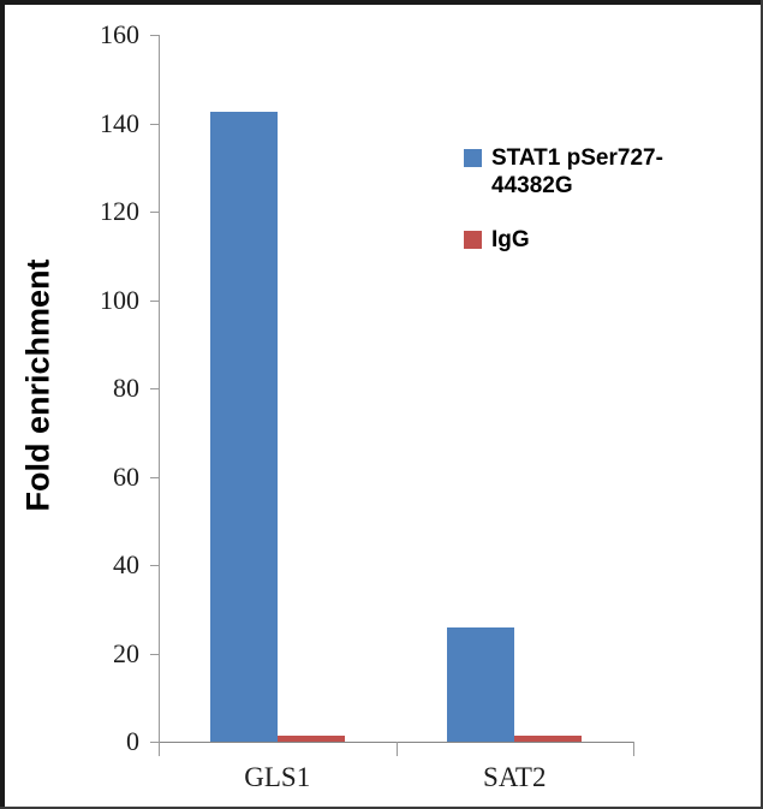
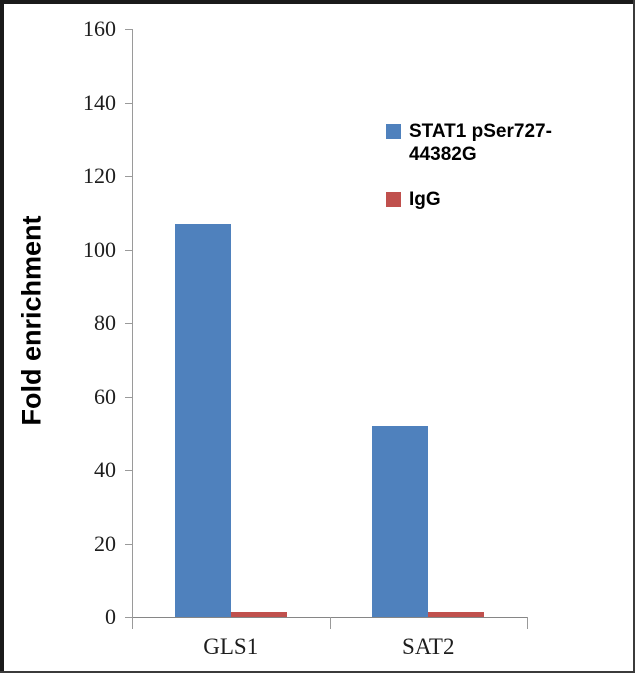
STAT1 pSer727-44382G/GLS1: 142 -> 107
STAT1 pSer727-44382G/SAT2: 26 -> 52
